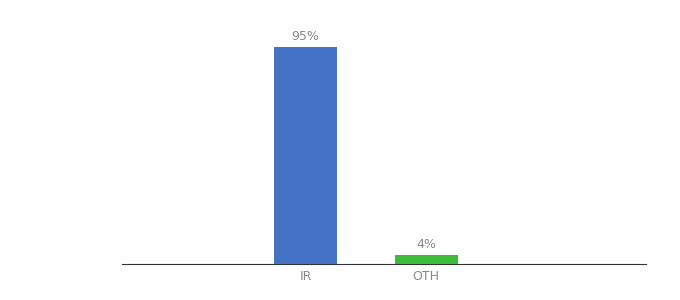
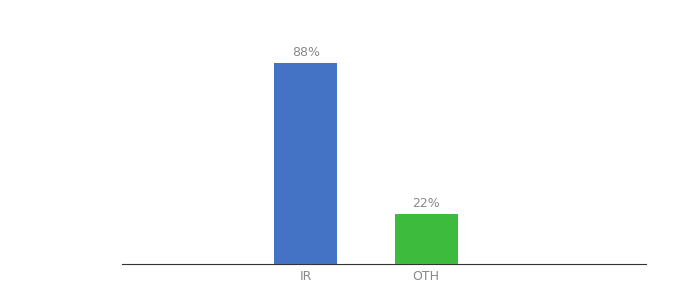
IR: 95% -> 88%
OTH: 4% -> 22%
